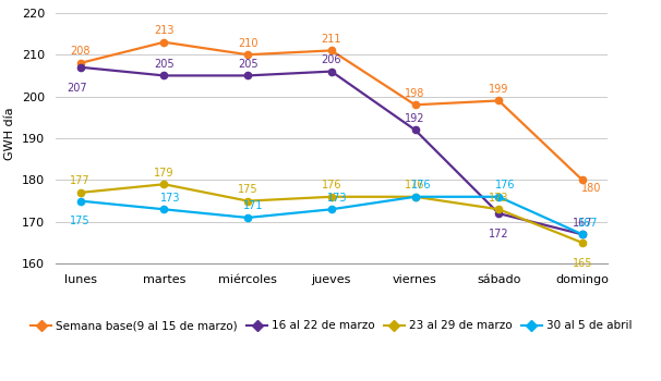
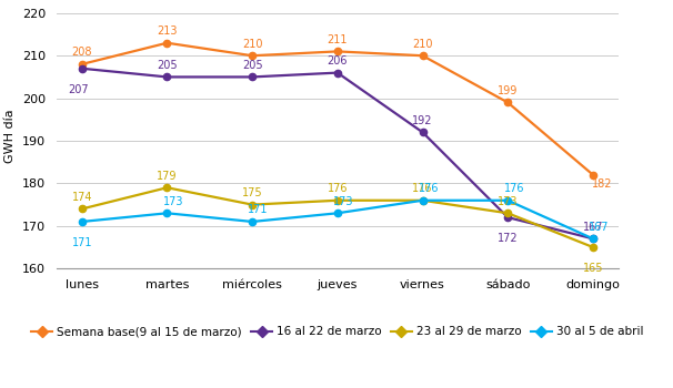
23 al 29 de marzo/lunes: 177 -> 174
30 al 5 de abril/lunes: 175 -> 171
Semana base(9 al 15 de marzo)/viernes: 198 -> 210
Semana base(9 al 15 de marzo)/domingo: 180 -> 182
